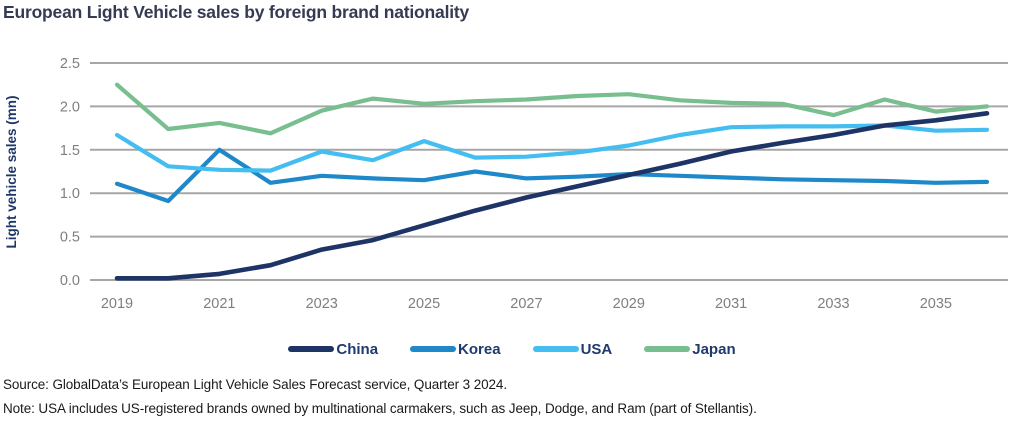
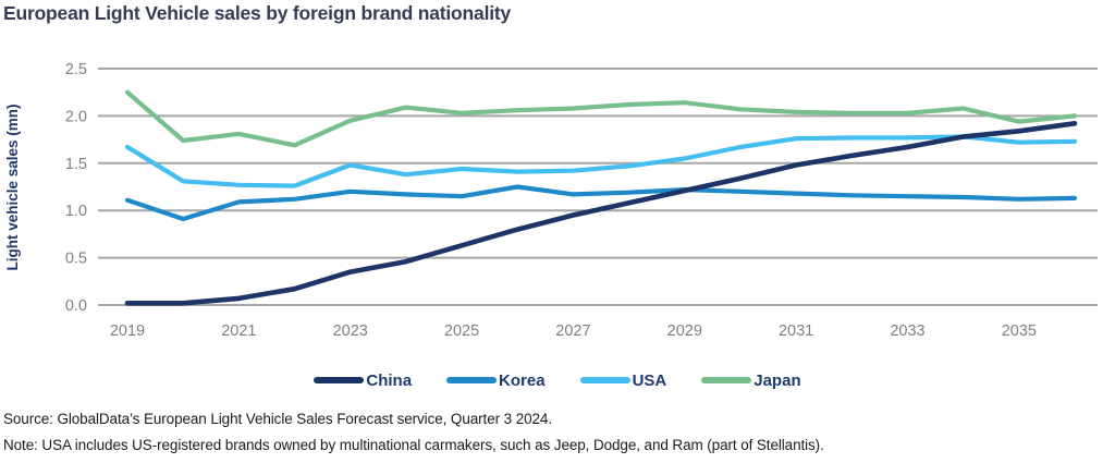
Korea/2021: 1.5 -> 1.1
USA/2025: 1.6 -> 1.4
Japan/2033: 1.9 -> 2.0
